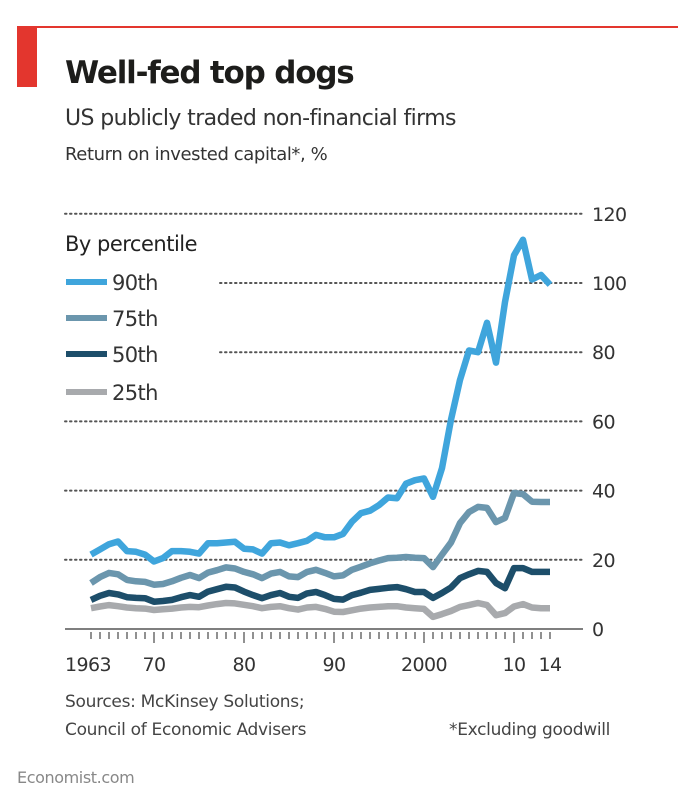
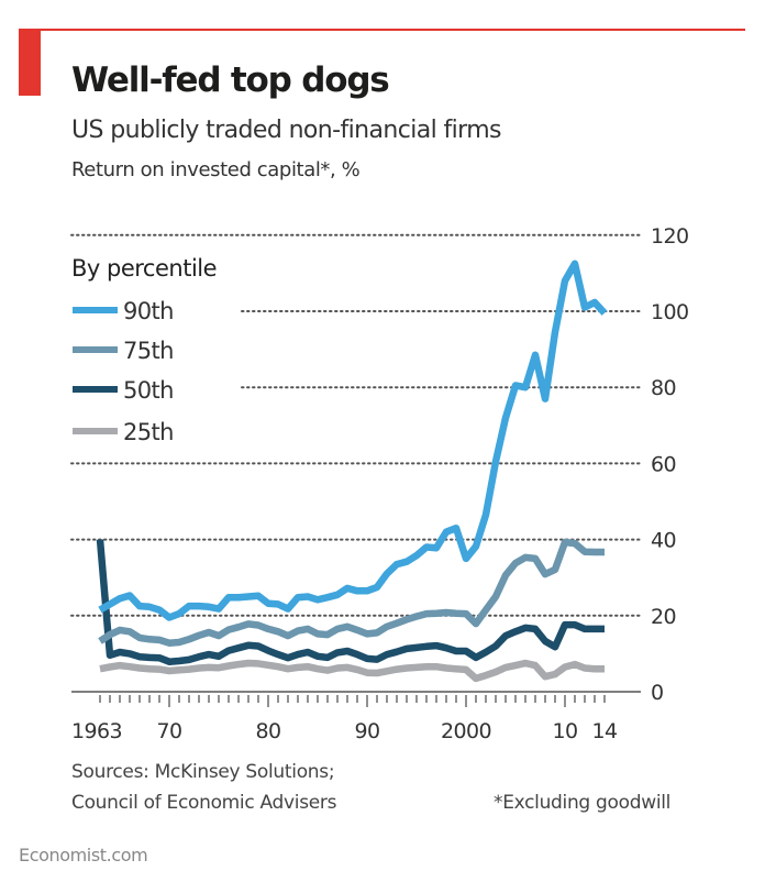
50th/1963: 8 -> 40
90th/2000: 44 -> 35
